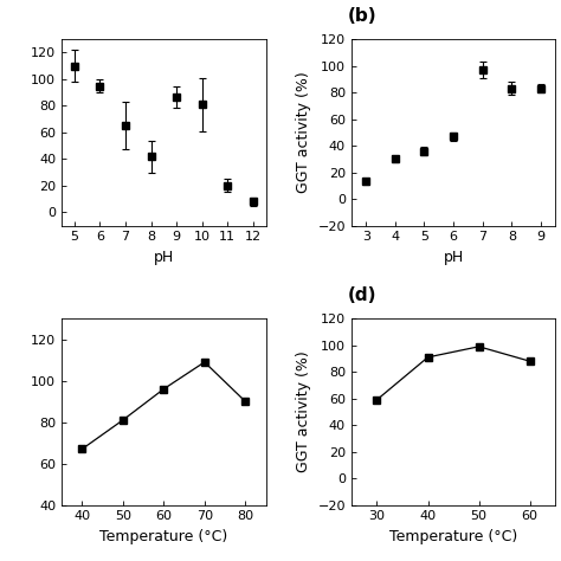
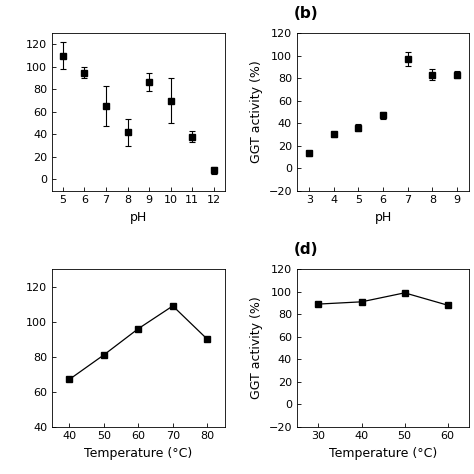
10: 81 -> 70
11: 20 -> 38
30: 59 -> 89
